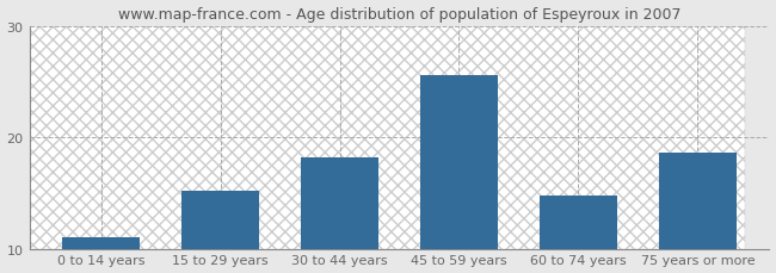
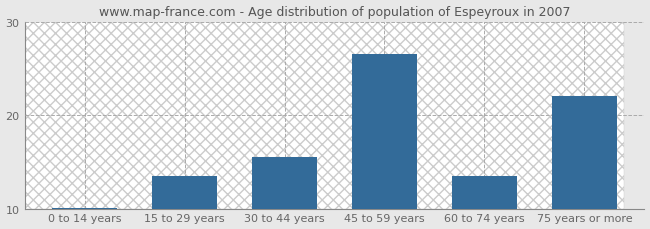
0 to 14 years: 11.0 -> 10.1
15 to 29 years: 15.2 -> 13.5
30 to 44 years: 18.2 -> 15.5
45 to 59 years: 25.6 -> 26.5
60 to 74 years: 14.8 -> 13.5
75 years or more: 18.6 -> 22.0
